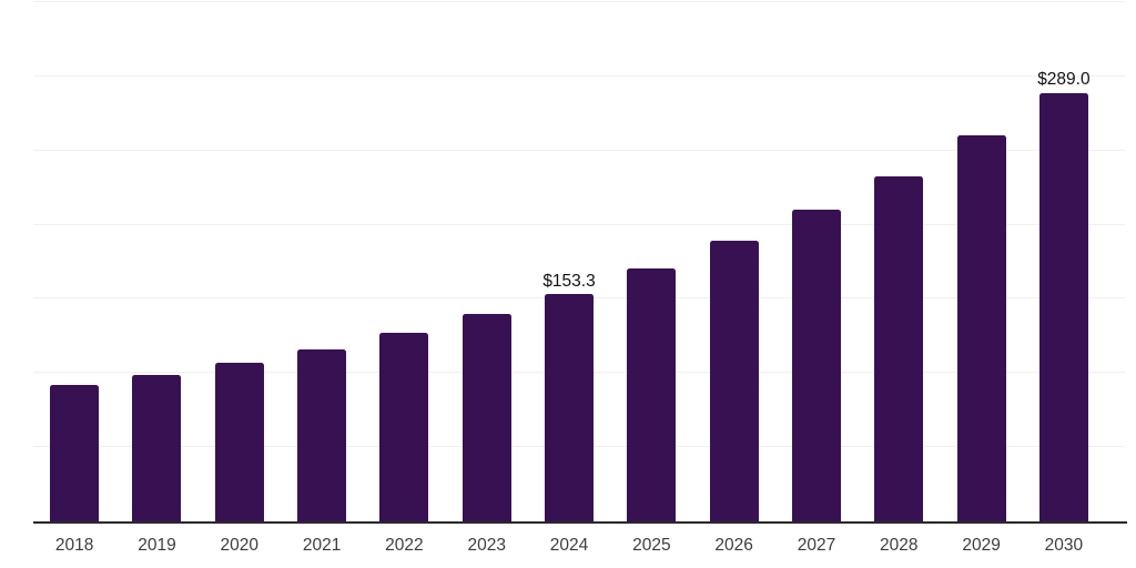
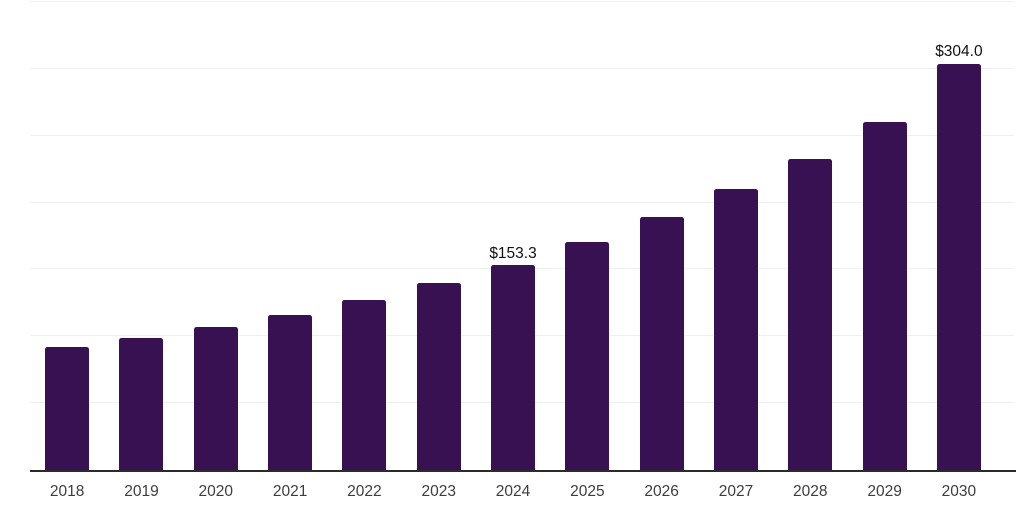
2030: $289.0 -> $304.0
